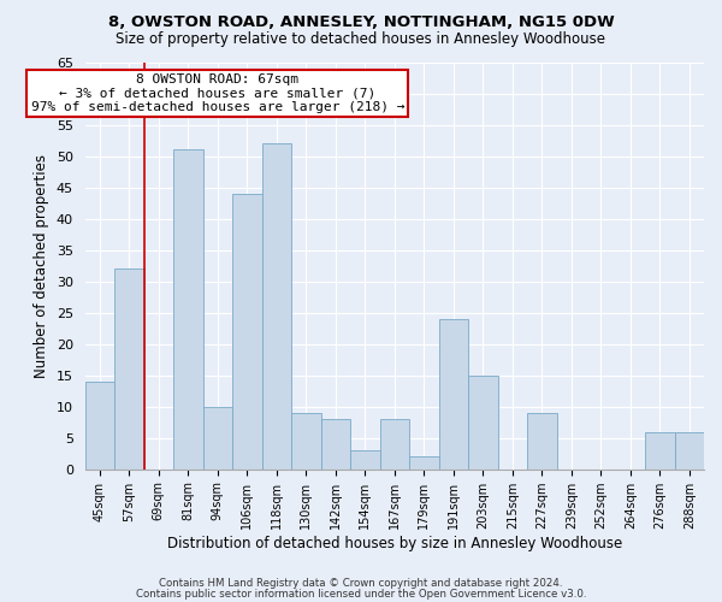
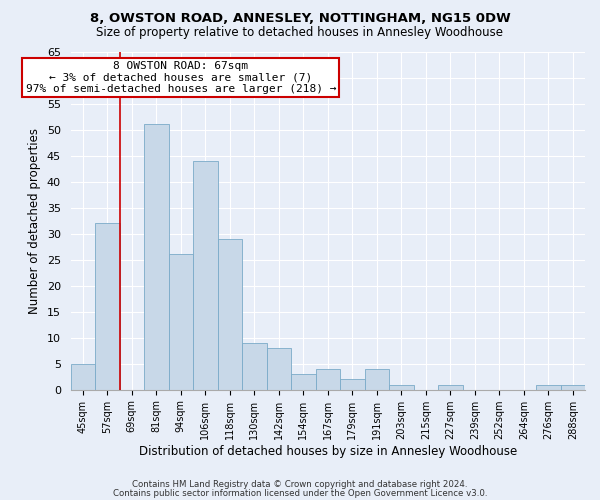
45sqm: 14 -> 5
94sqm: 10 -> 26
118sqm: 52 -> 29
167sqm: 8 -> 4
191sqm: 24 -> 4
203sqm: 15 -> 1
227sqm: 9 -> 1
276sqm: 6 -> 1
288sqm: 6 -> 1
